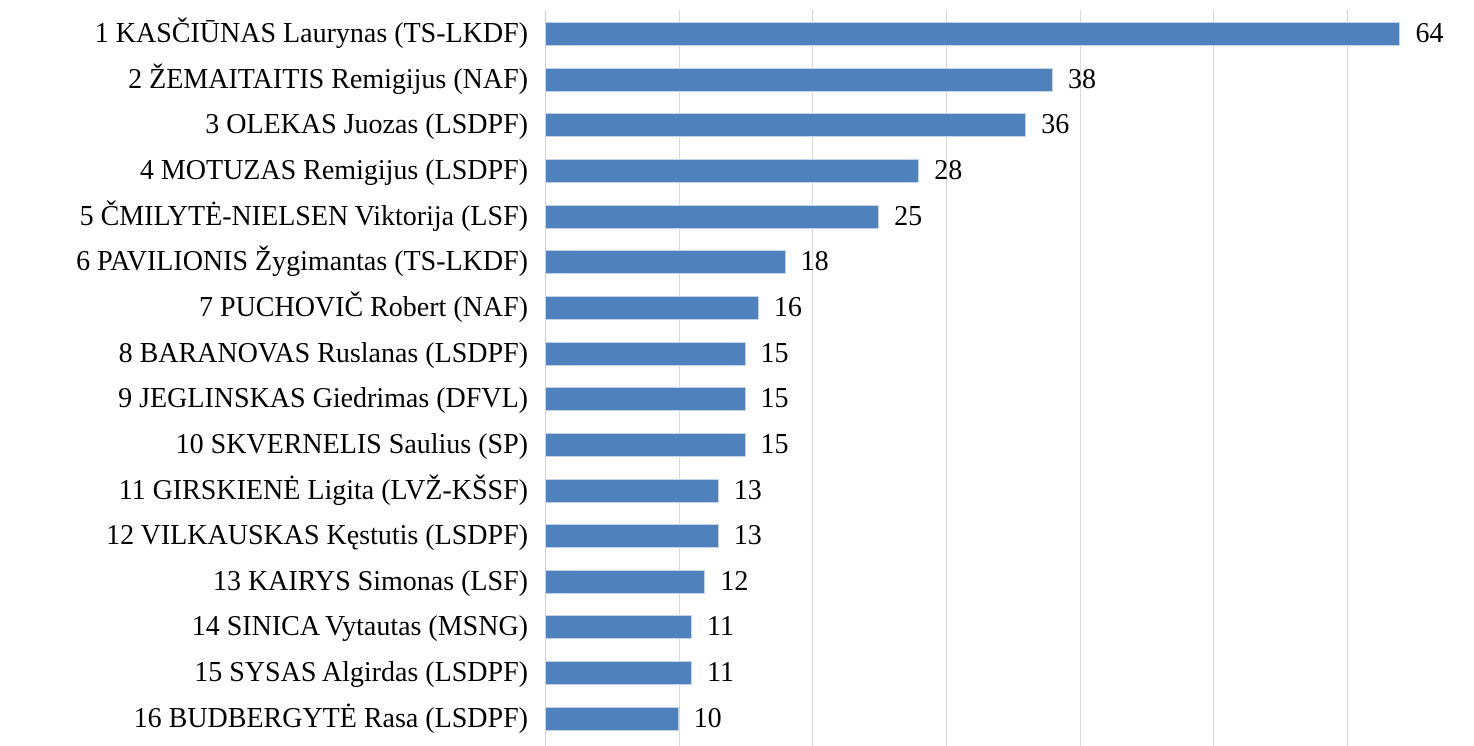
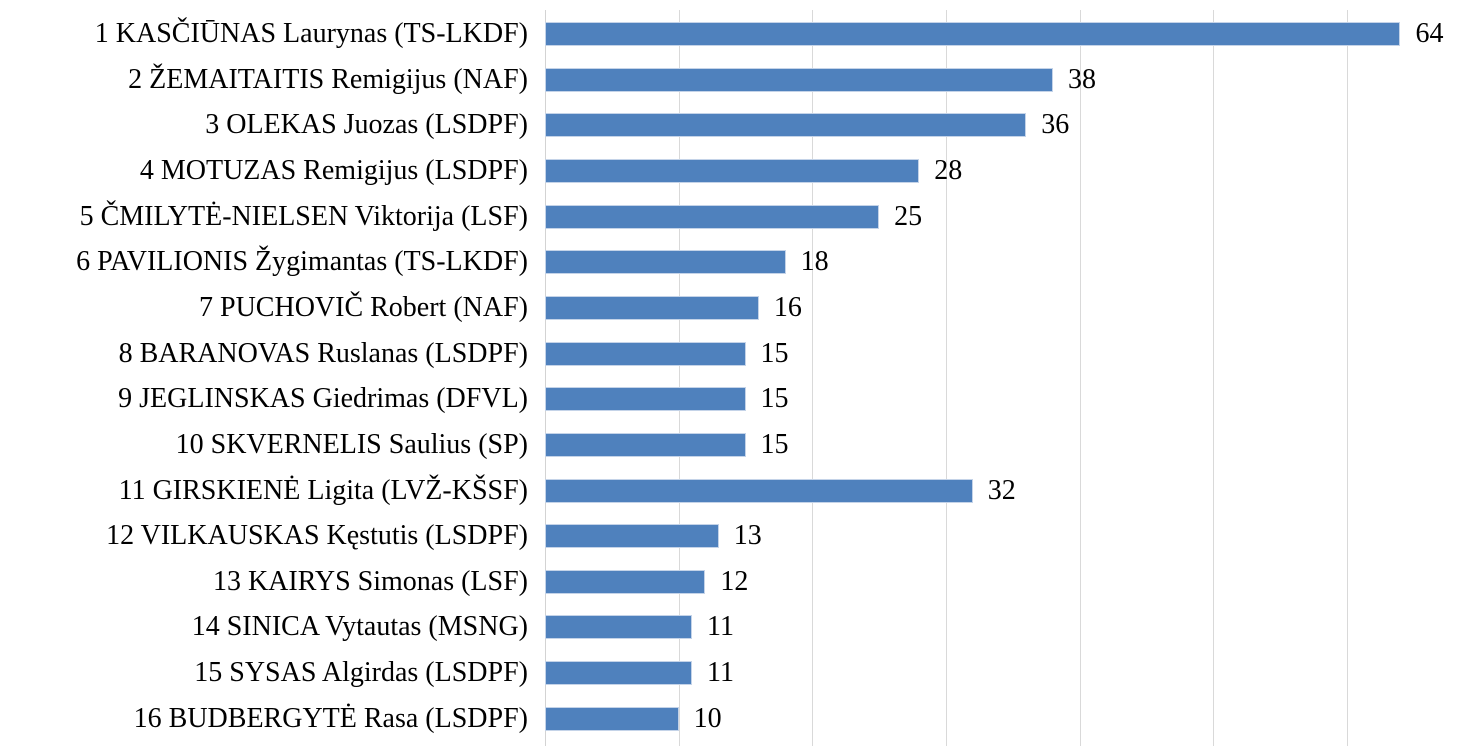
11 GIRSKIENĖ Ligita (LVŽ-KŠSF): 13 -> 32
